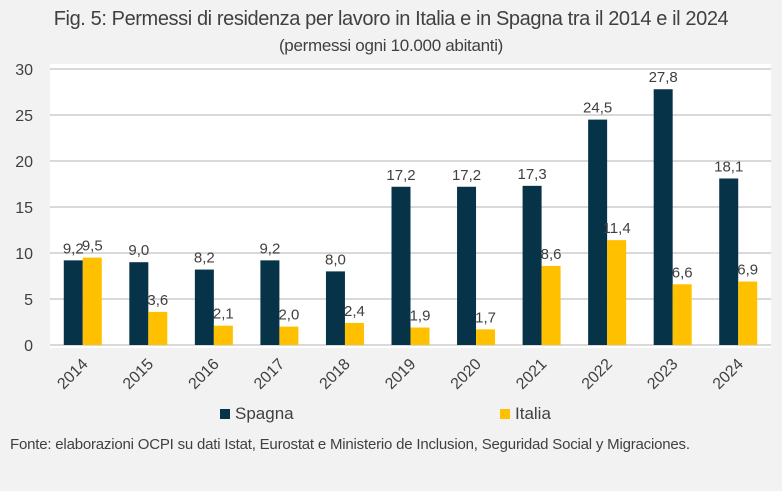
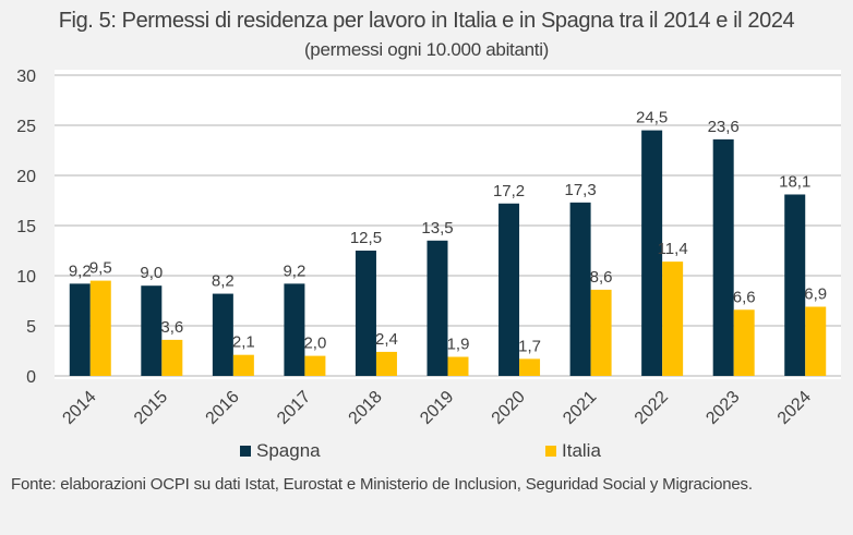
Spagna/2018: 8,0 -> 12,5
Spagna/2019: 17,2 -> 13,5
Spagna/2023: 27,8 -> 23,6
